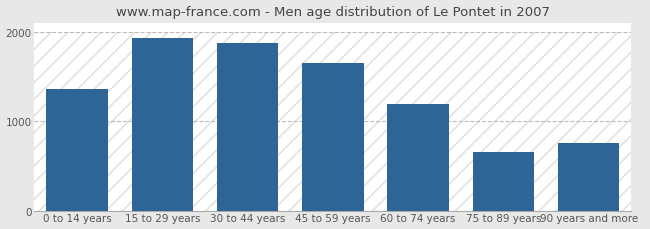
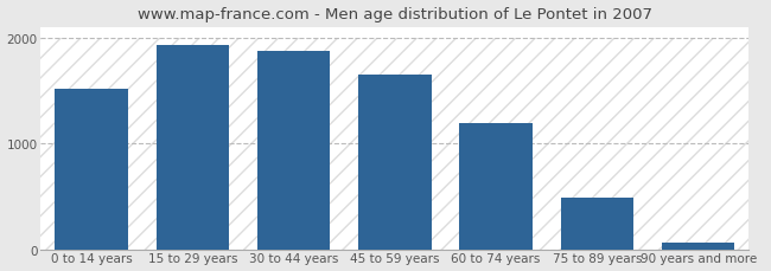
0 to 14 years: 1360 -> 1520
75 to 89 years: 660 -> 490
90 years and more: 760 -> 60
